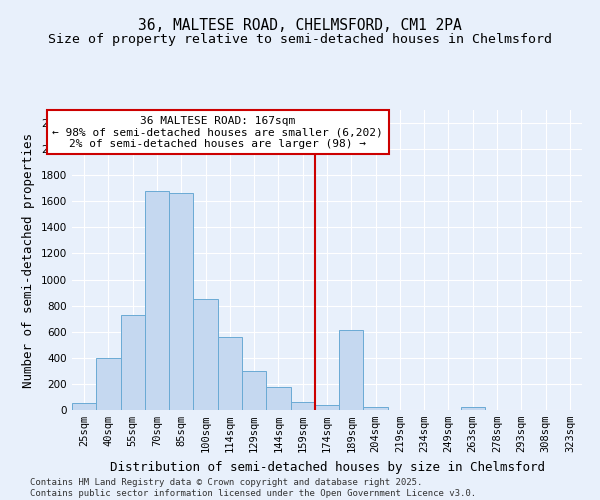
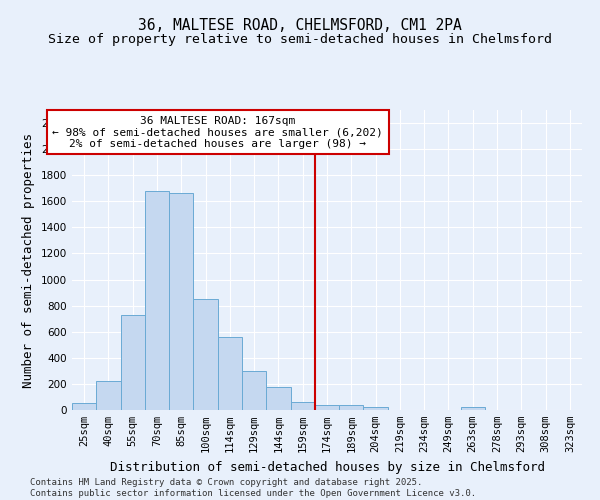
40sqm: 400 -> 220
189sqm: 610 -> 40
